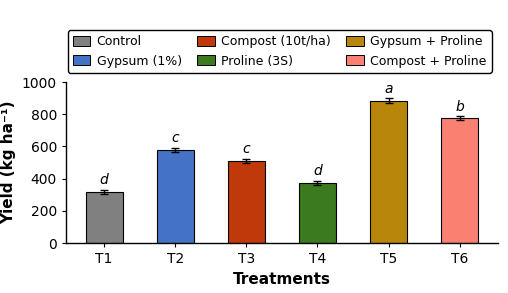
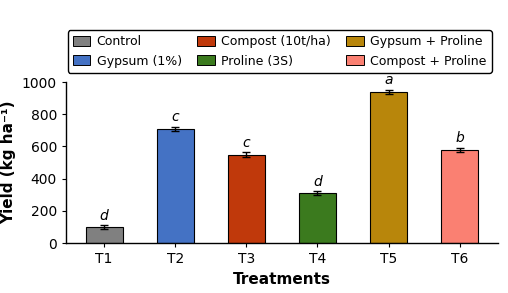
T1: 320 -> 100
T2: 580 -> 710
T3: 510 -> 550
T4: 380 -> 310
T5: 880 -> 940
T6: 780 -> 580
